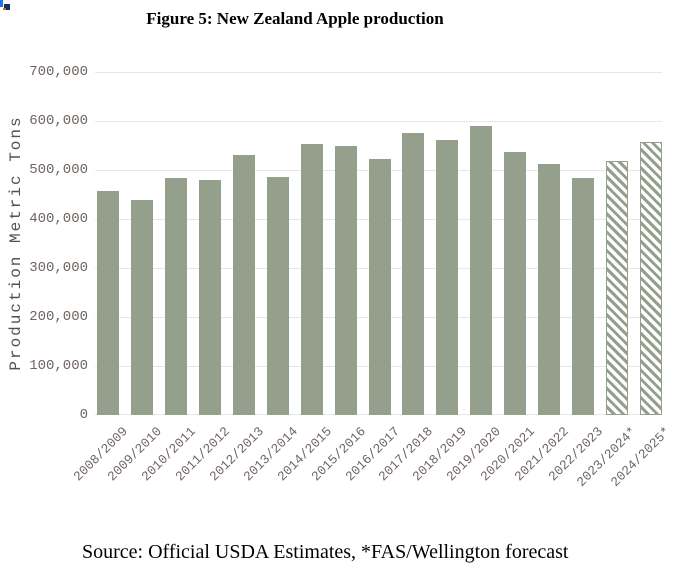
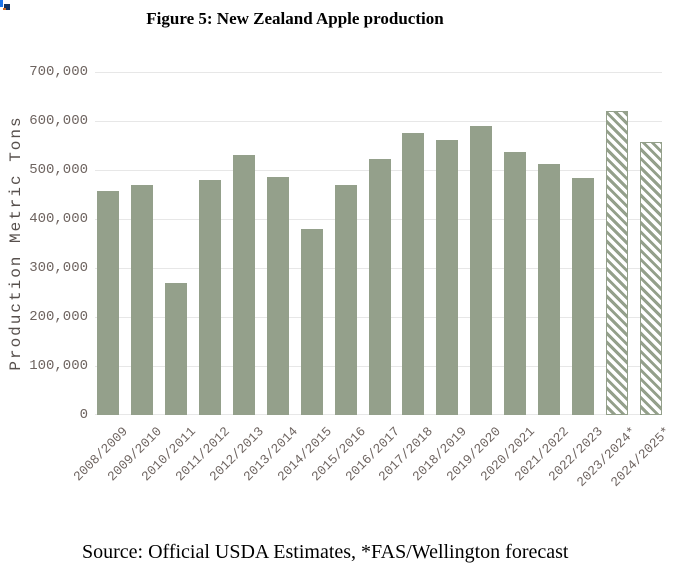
2009/2010: 440000 -> 470000
2010/2011: 480000 -> 270000
2014/2015: 550000 -> 380000
2015/2016: 550000 -> 470000
2023/2024*: 520000 -> 620000
